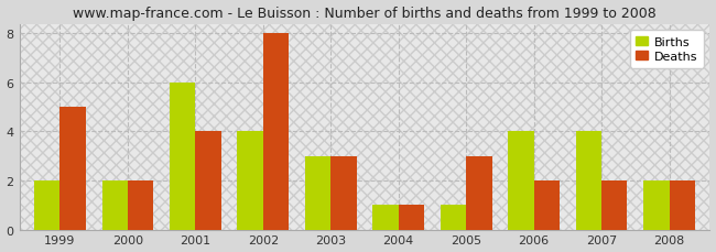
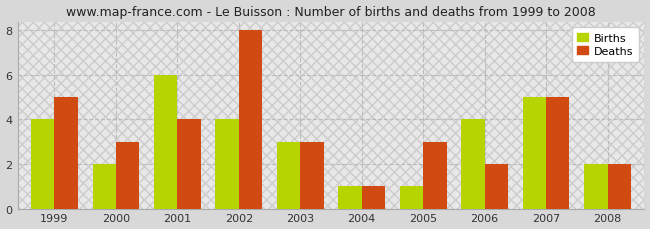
Births/1999: 2 -> 4
Deaths/2000: 2 -> 3
Births/2007: 4 -> 5
Deaths/2007: 2 -> 5
